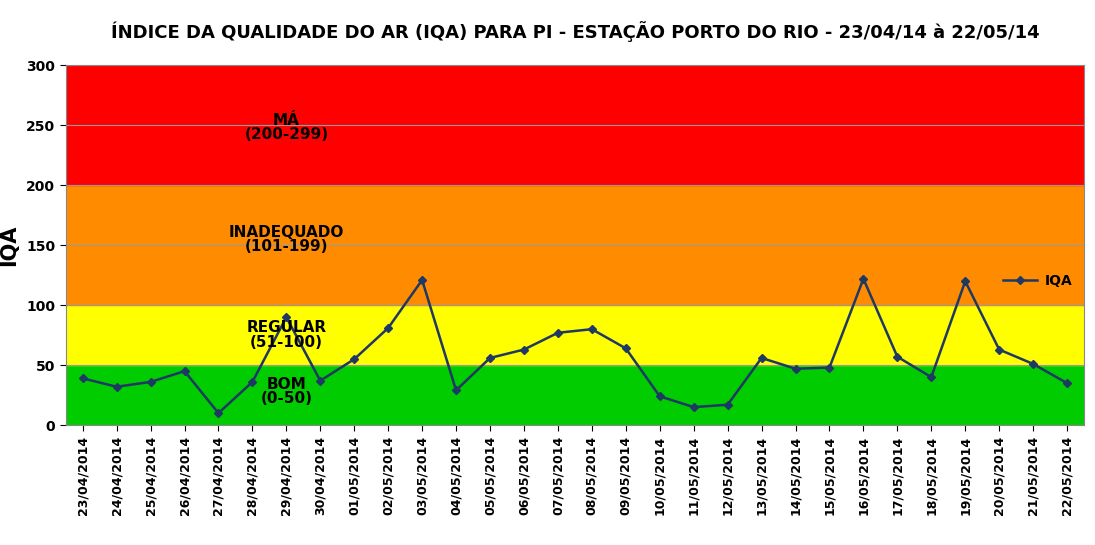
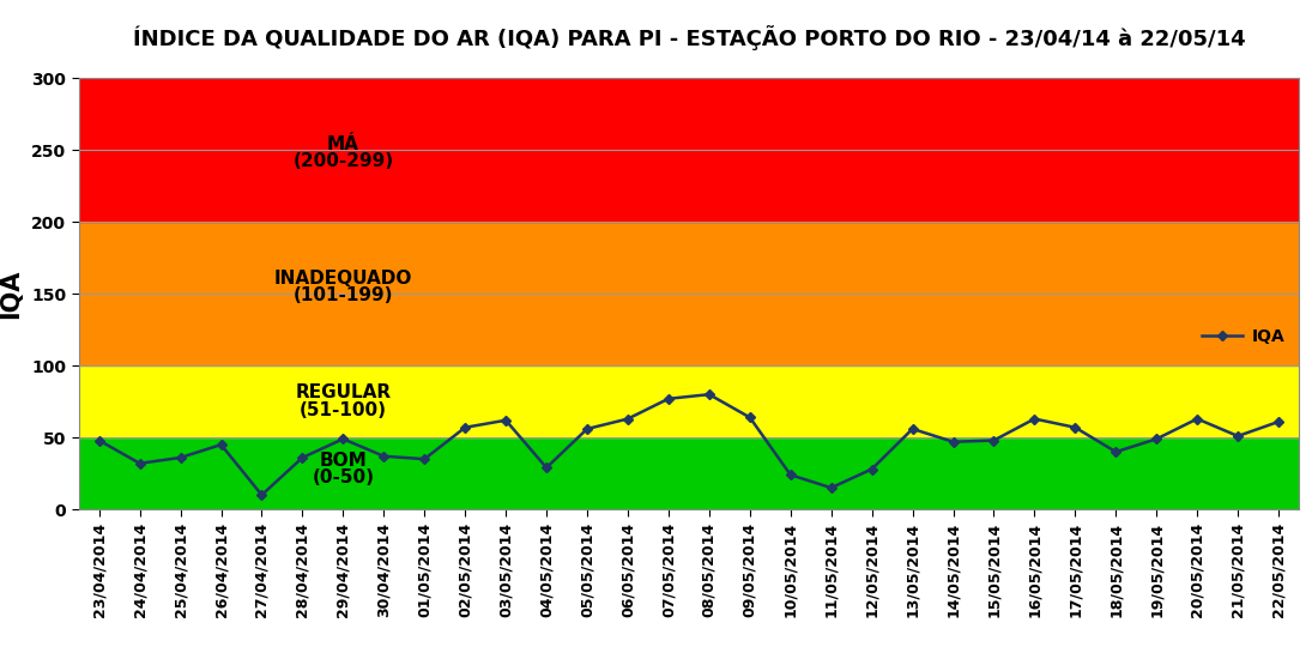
23/04/2014: 39 -> 48
29/04/2014: 90 -> 49
01/05/2014: 55 -> 35
02/05/2014: 81 -> 57
03/05/2014: 121 -> 62
12/05/2014: 17 -> 28
16/05/2014: 122 -> 63
19/05/2014: 120 -> 49
22/05/2014: 35 -> 61
